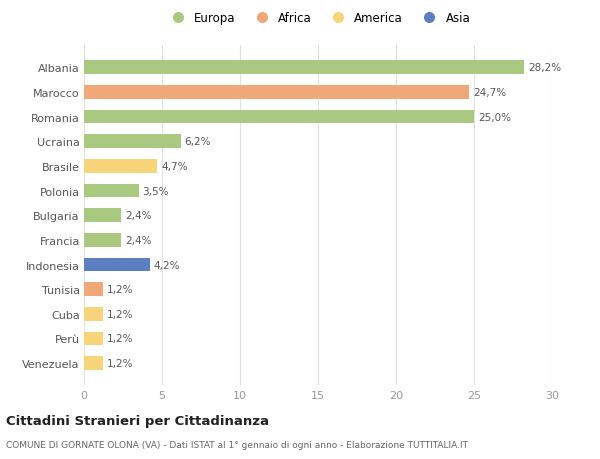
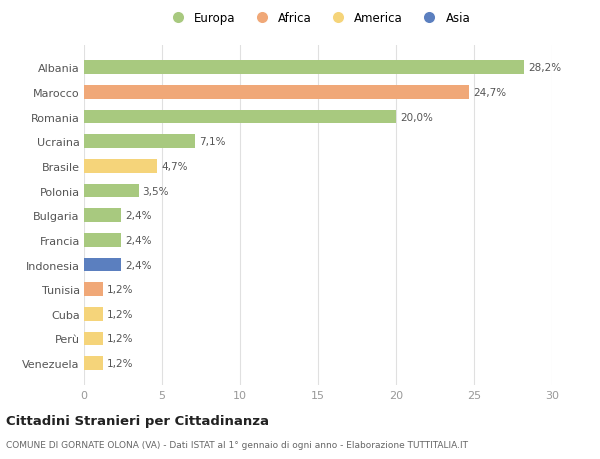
Romania: 25,0% -> 20,0%
Ucraina: 6,2% -> 7,1%
Indonesia: 4,2% -> 2,4%
